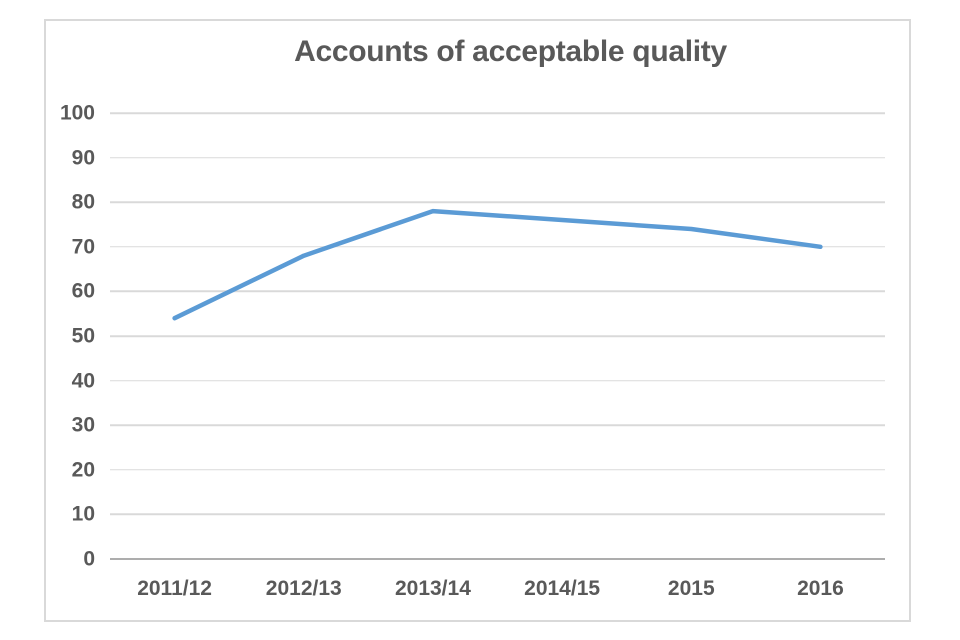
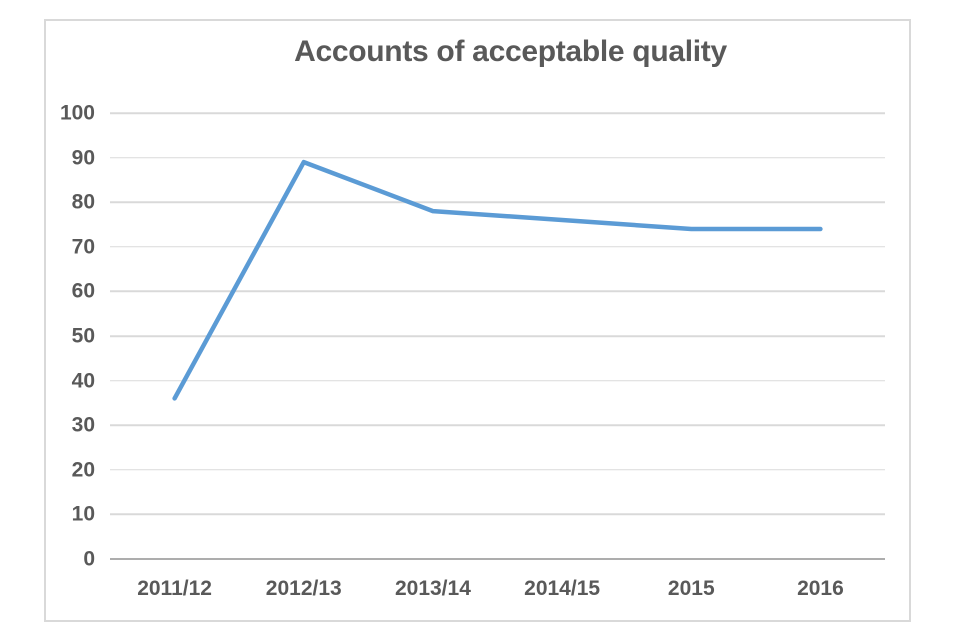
2011/12: 54 -> 36
2012/13: 68 -> 89
2016: 70 -> 74
